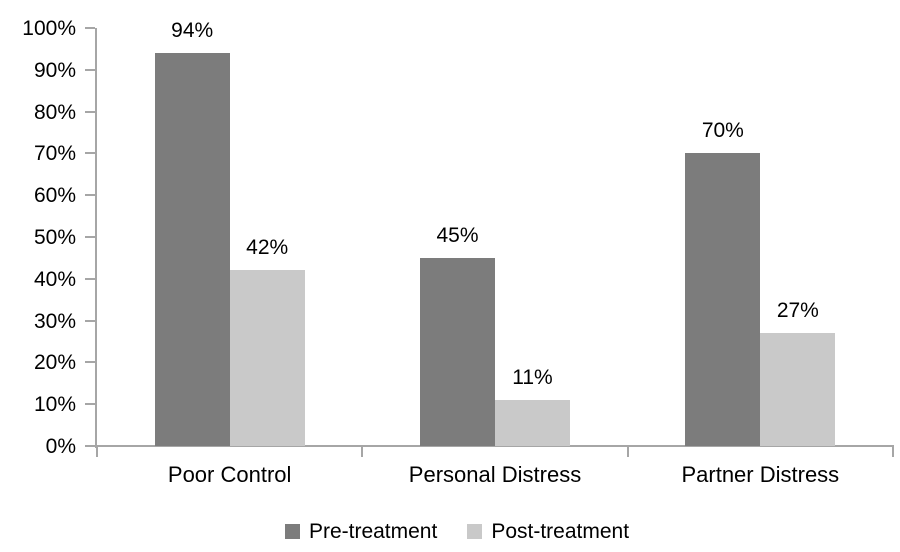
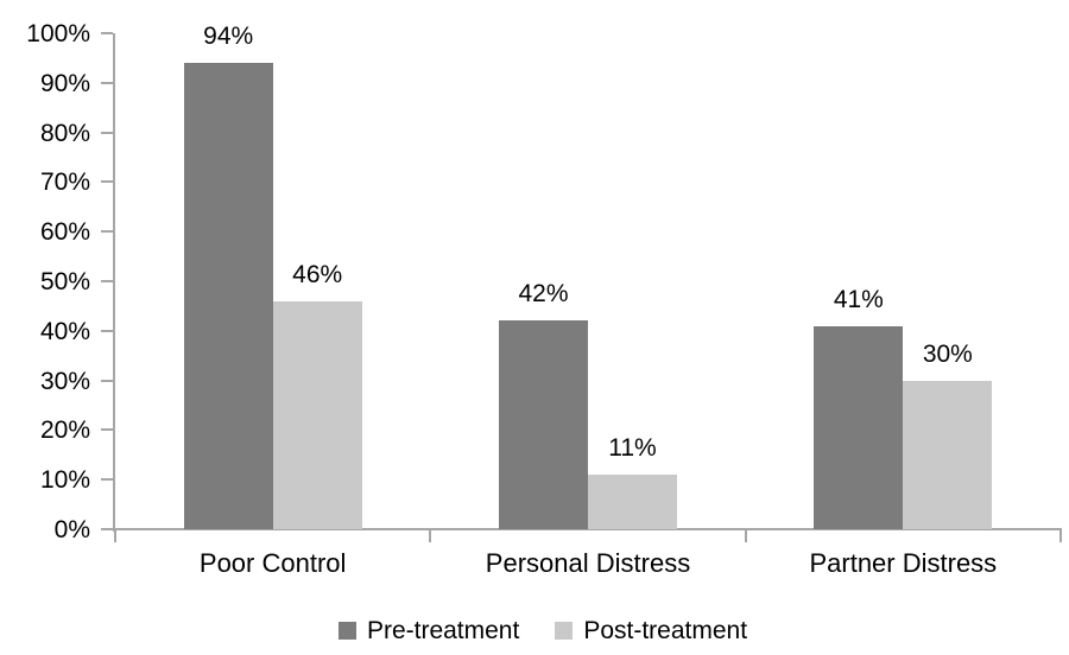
Post-treatment/Poor Control: 42% -> 46%
Pre-treatment/Personal Distress: 45% -> 42%
Pre-treatment/Partner Distress: 70% -> 41%
Post-treatment/Partner Distress: 27% -> 30%
